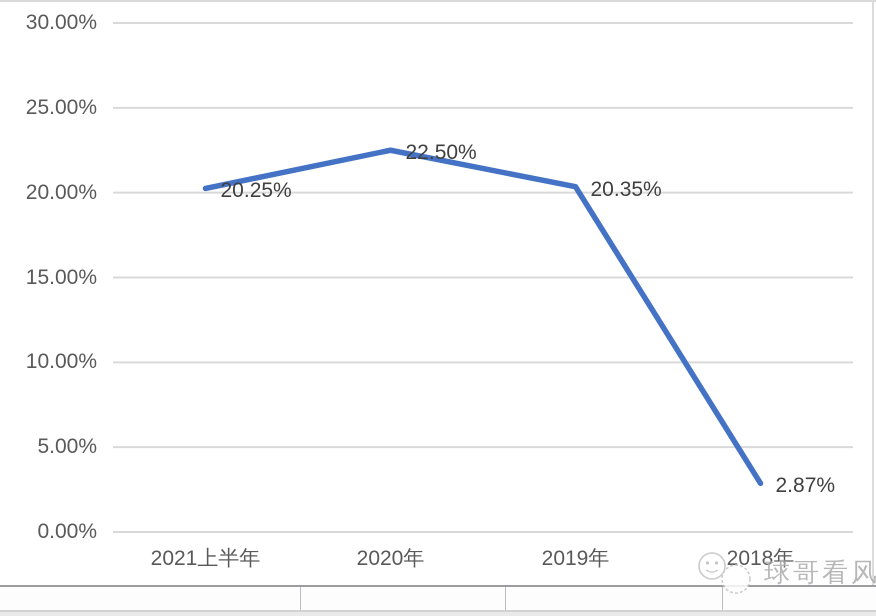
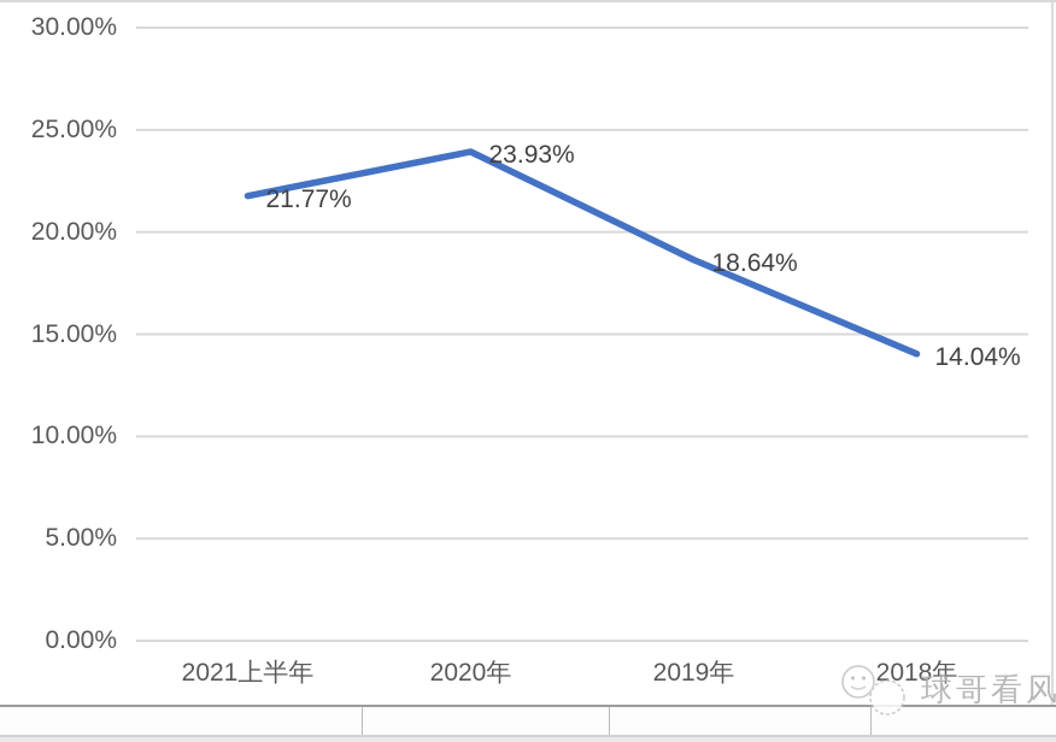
2021上半年: 20.25% -> 21.77%
2020年: 22.50% -> 23.93%
2019年: 20.35% -> 18.64%
2018年: 2.87% -> 14.04%
